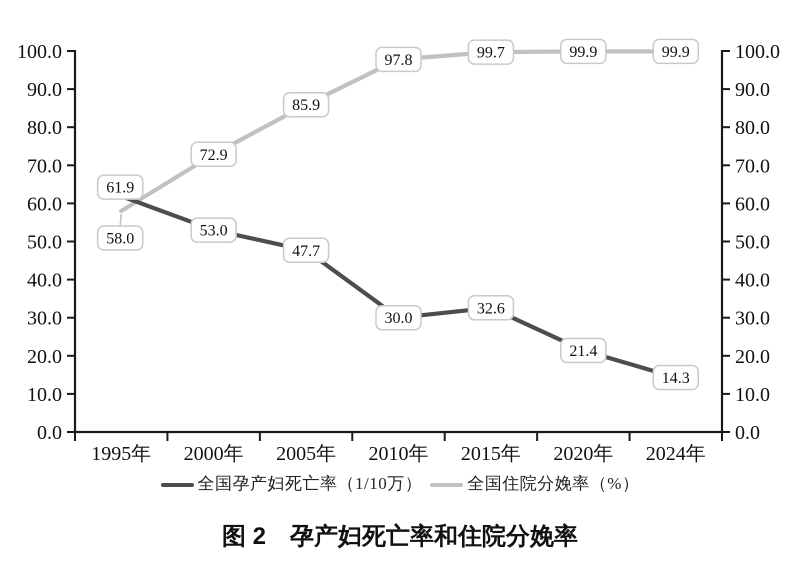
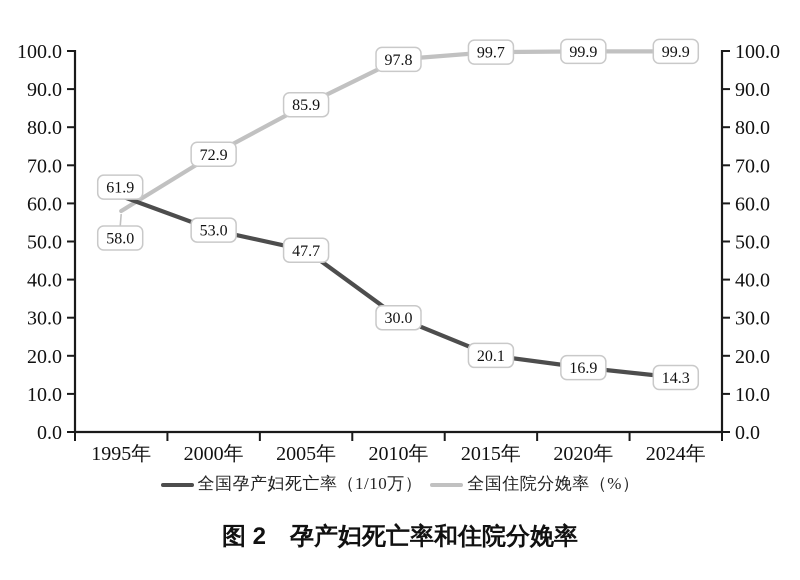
全国孕产妇死亡率（1/10万）/2015年: 32.6 -> 20.1
全国孕产妇死亡率（1/10万）/2020年: 21.4 -> 16.9
